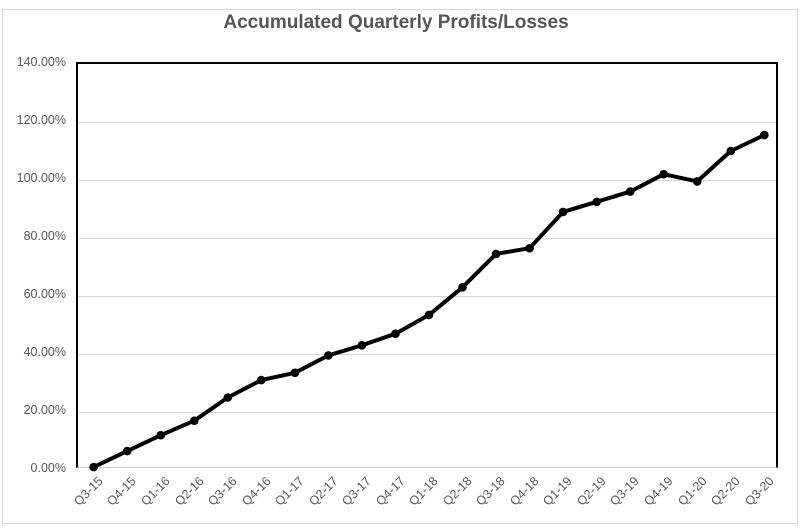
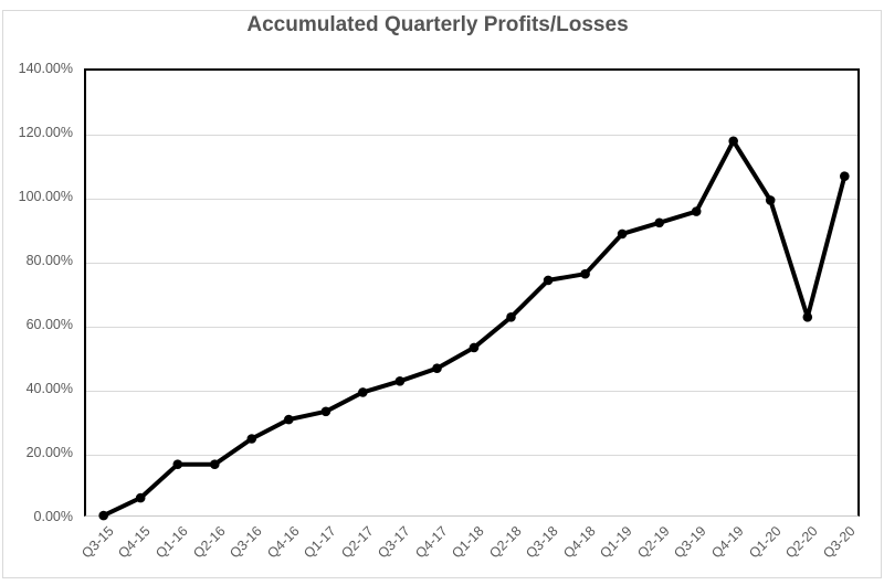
Q1-16: 12% -> 17%
Q4-19: 102% -> 118%
Q2-20: 110% -> 63%
Q3-20: 116% -> 107%
